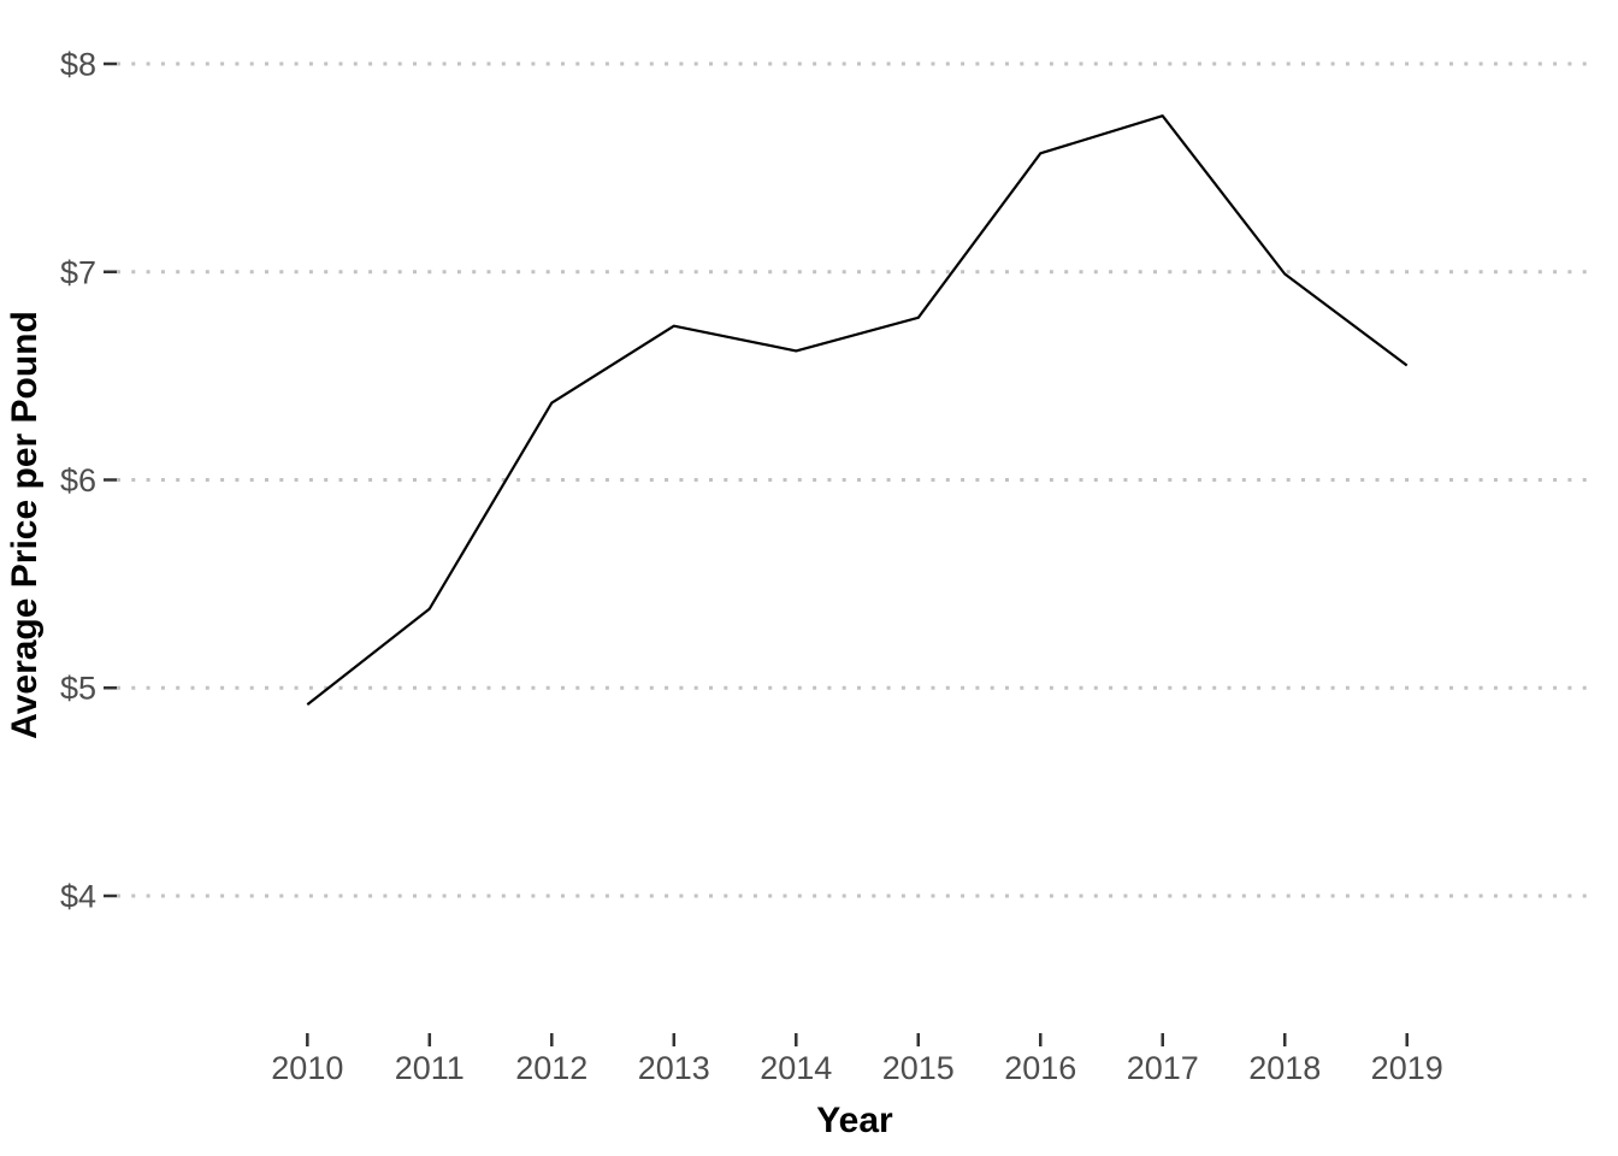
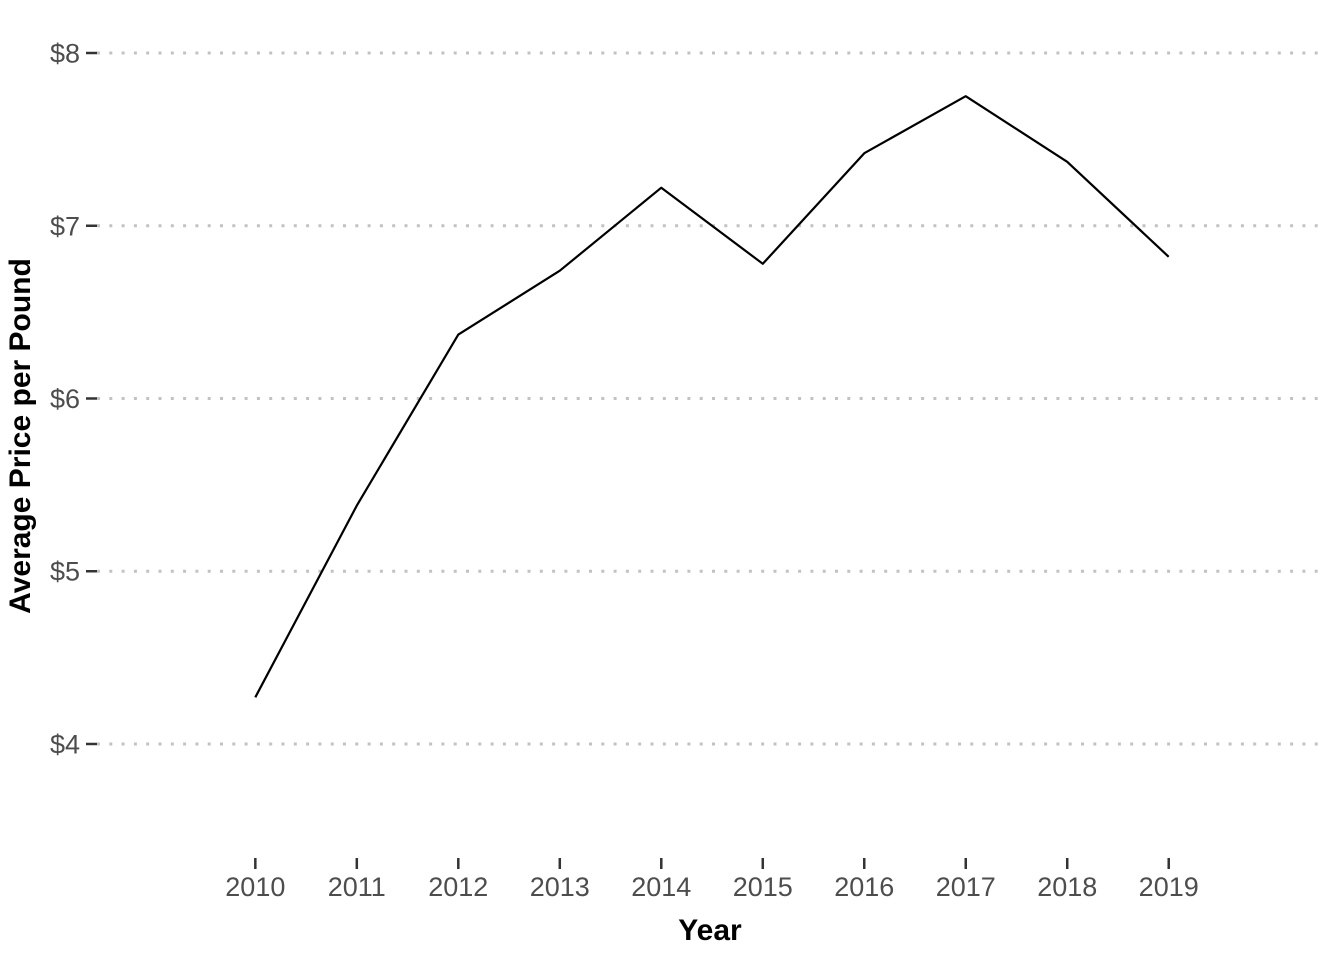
2010: $4.92 -> $4.27
2014: $6.62 -> $7.22
2016: $7.57 -> $7.42
2018: $6.99 -> $7.37
2019: $6.55 -> $6.82
